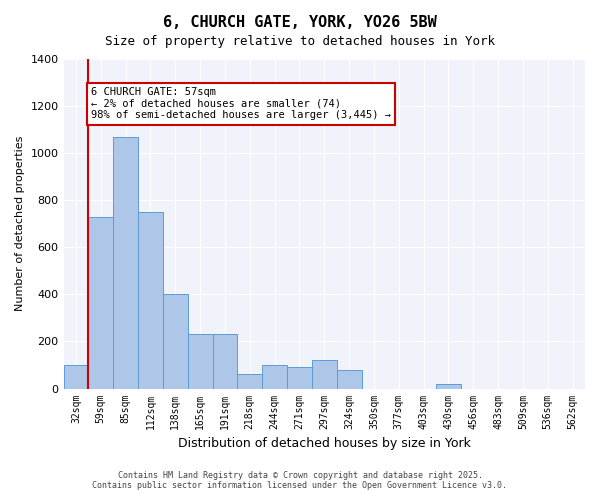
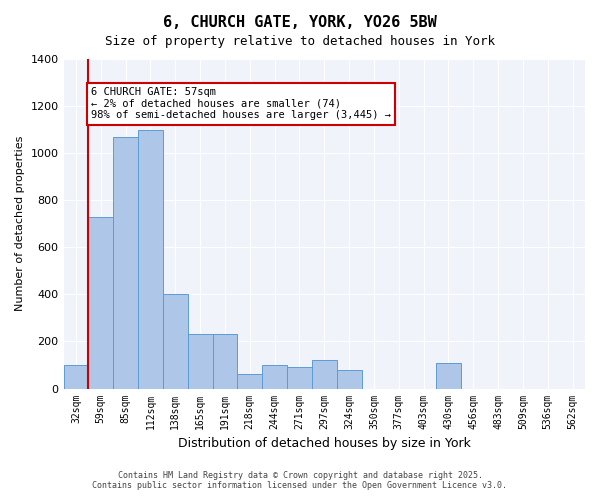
112sqm: 750 -> 1100
430sqm: 20 -> 110
